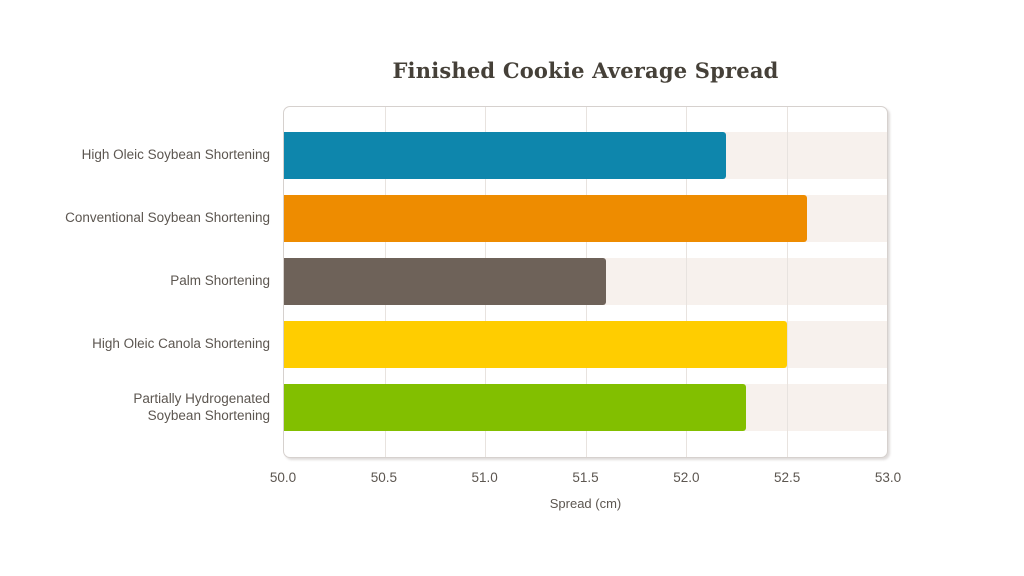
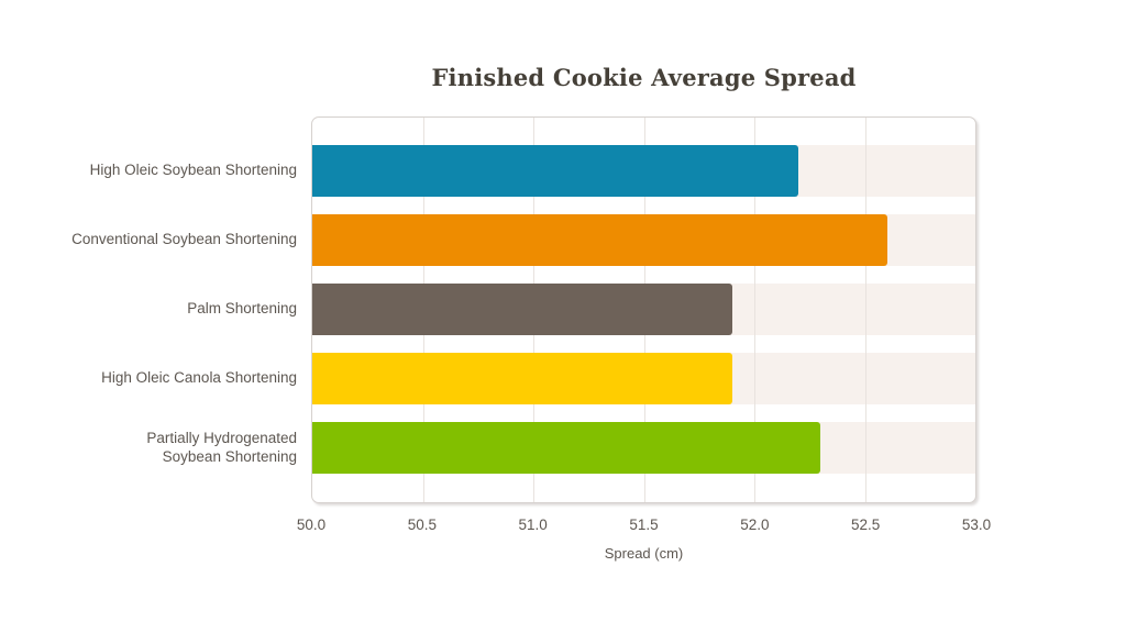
Palm Shortening: 51.6 -> 51.9
High Oleic Canola Shortening: 52.5 -> 51.9
